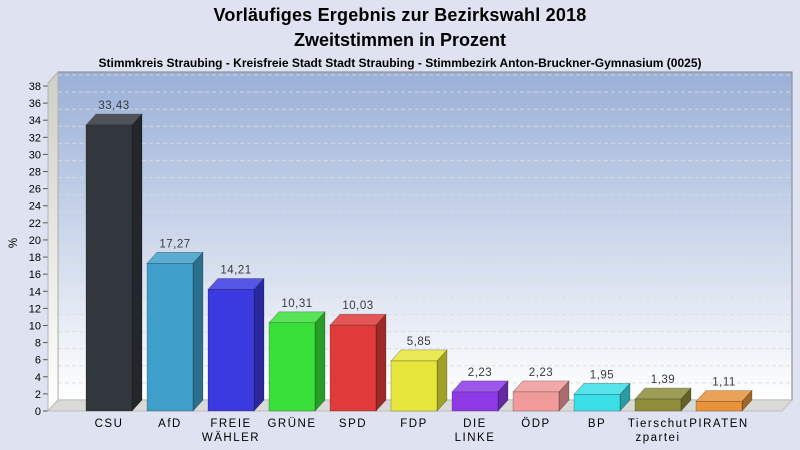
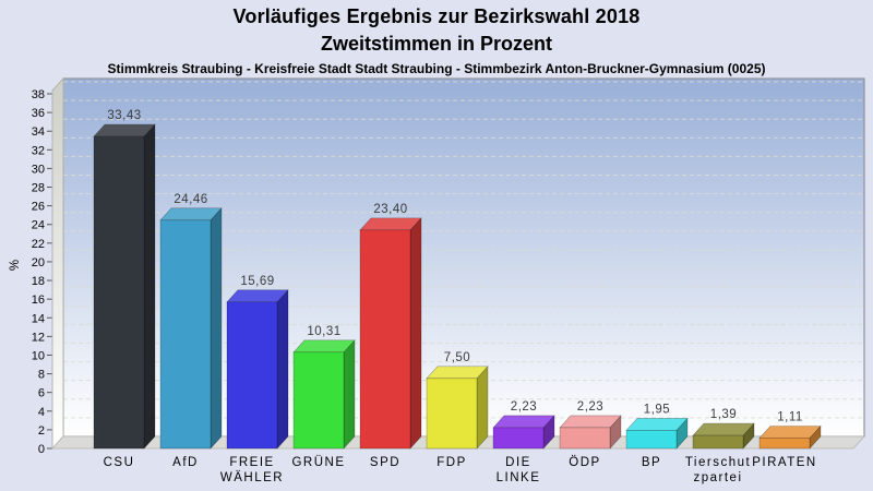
AfD: 17,27 -> 24,46
FREIE WÄHLER: 14,21 -> 15,69
SPD: 10,03 -> 23,40
FDP: 5,85 -> 7,50
